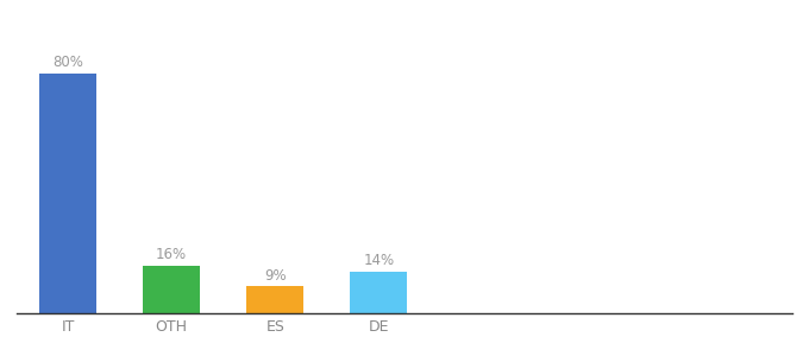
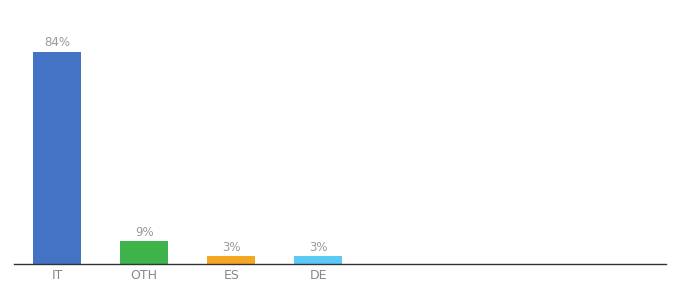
IT: 80% -> 84%
OTH: 16% -> 9%
ES: 9% -> 3%
DE: 14% -> 3%
